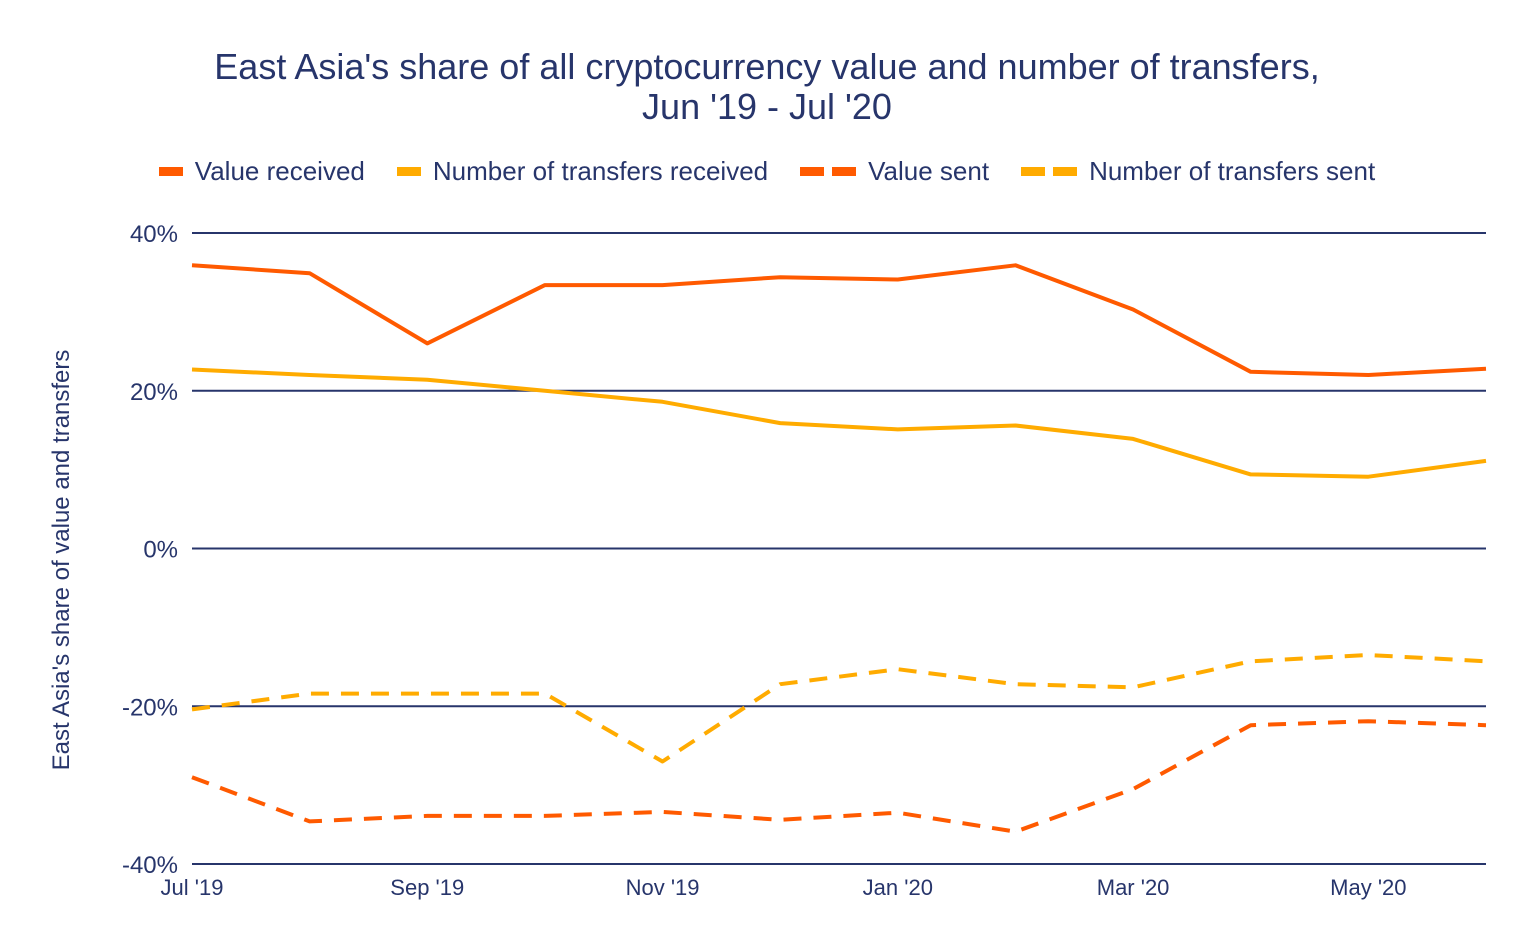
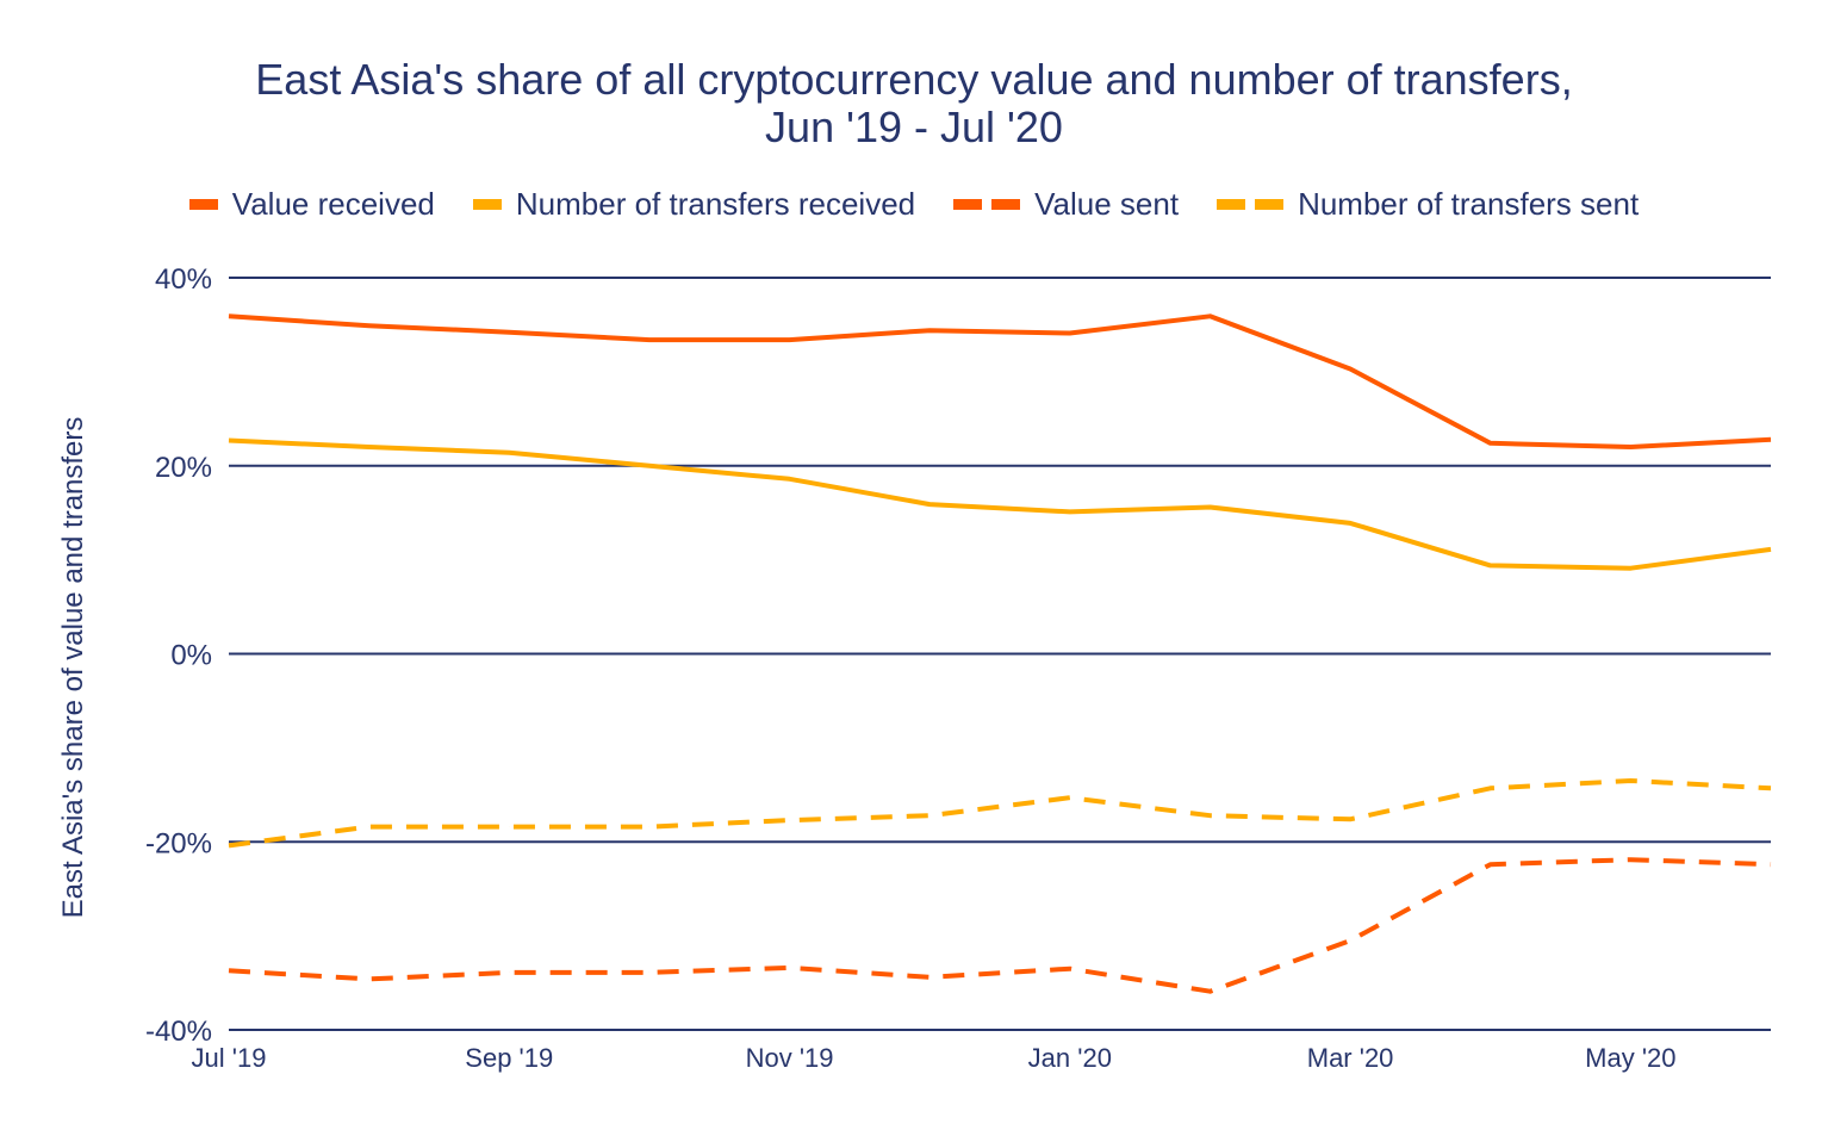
Value sent/Jul '19: -29% -> -34%
Value received/Sep '19: 26% -> 34%
Number of transfers sent/Nov '19: -27% -> -18%
